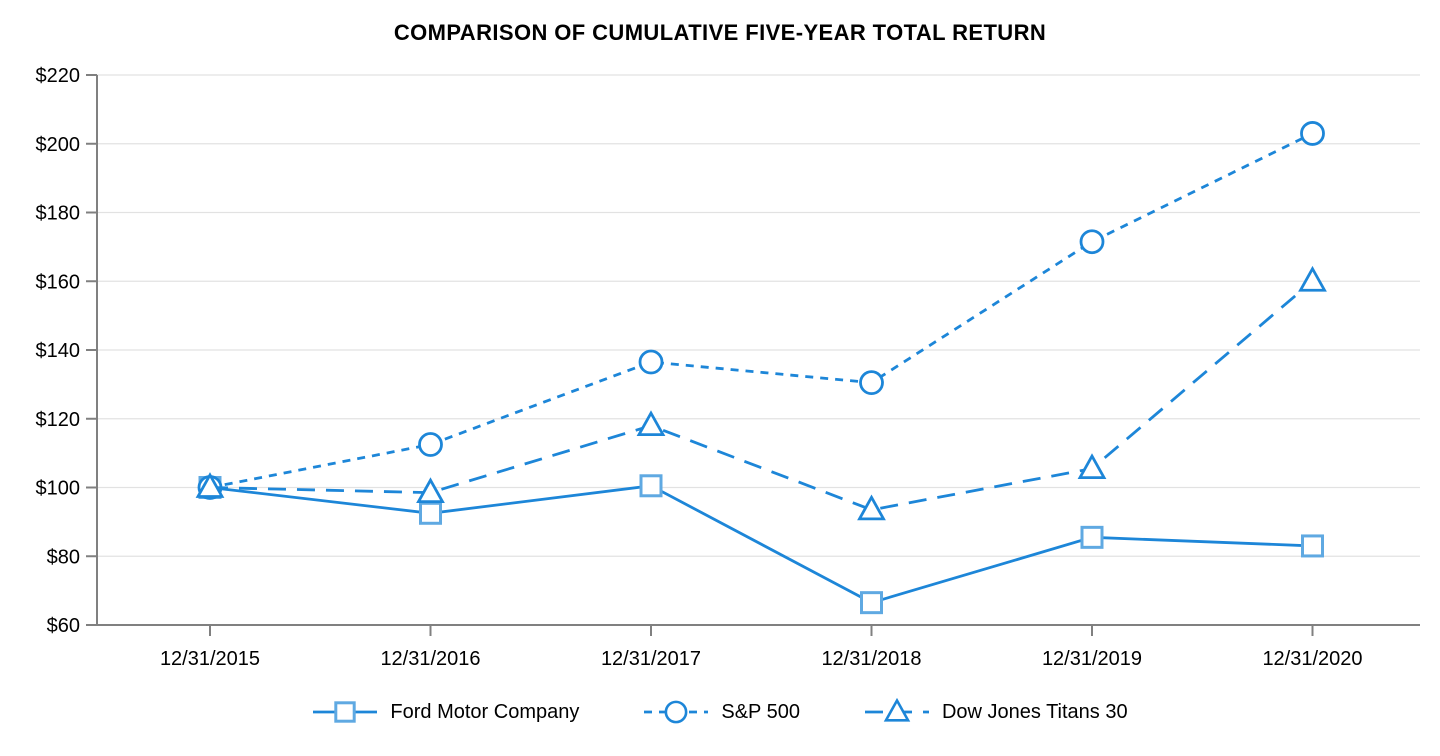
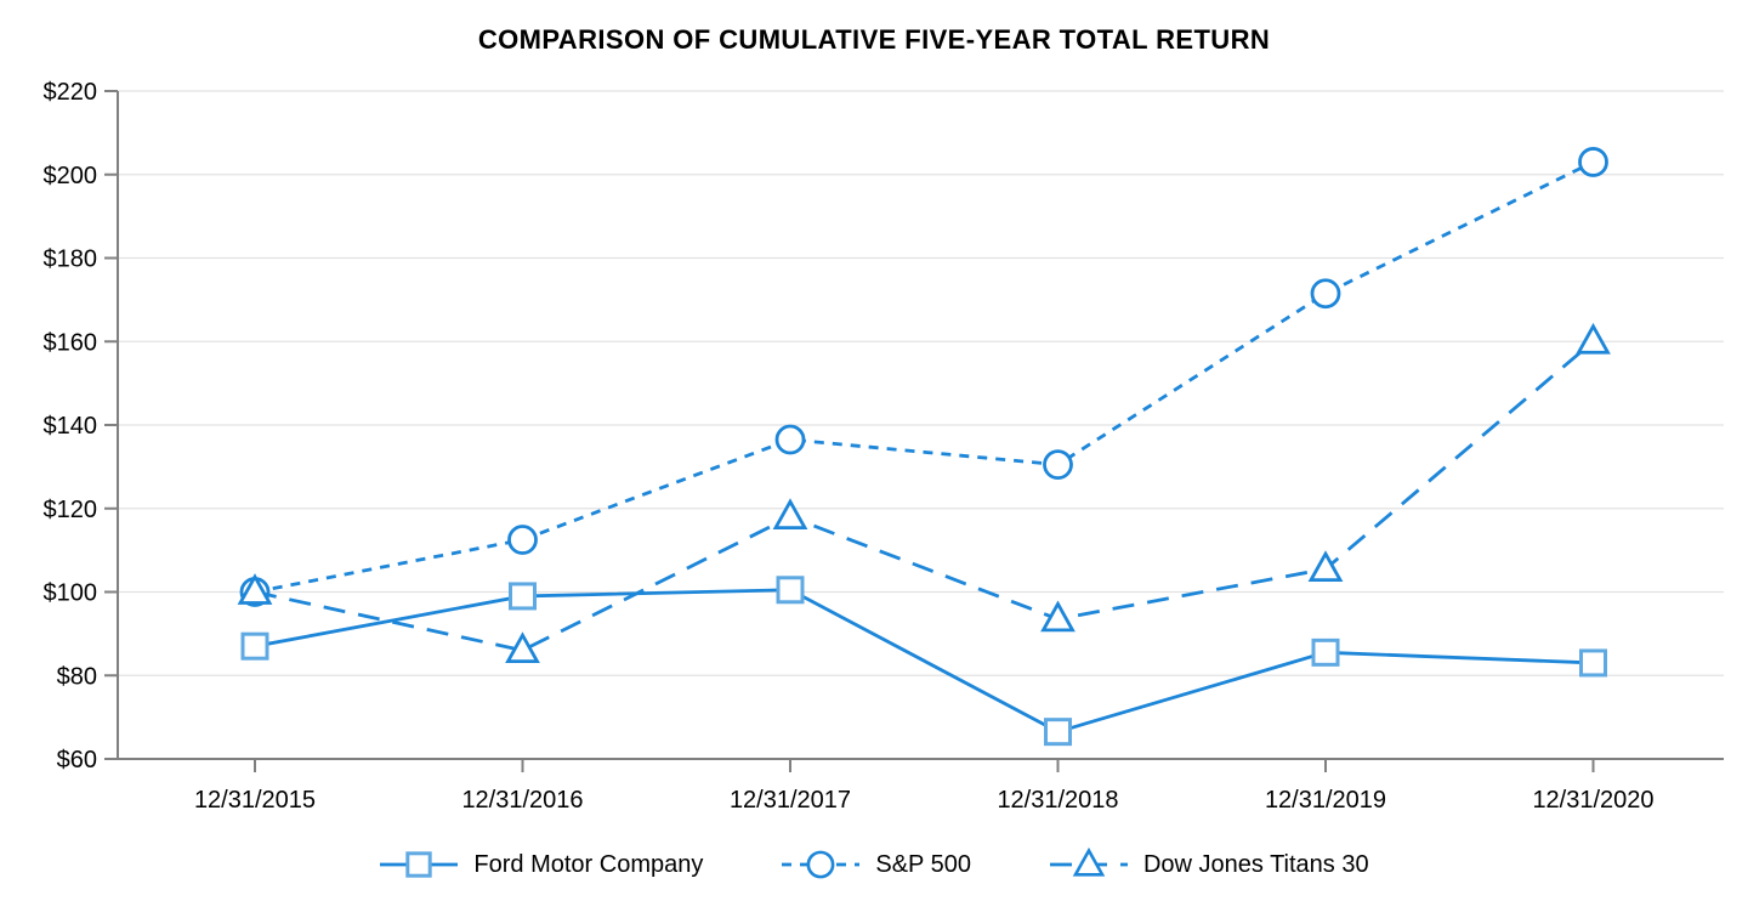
Ford Motor Company/12/31/2015: $100 -> $87
Ford Motor Company/12/31/2016: $92 -> $99
Dow Jones Titans 30/12/31/2016: $98 -> $86
